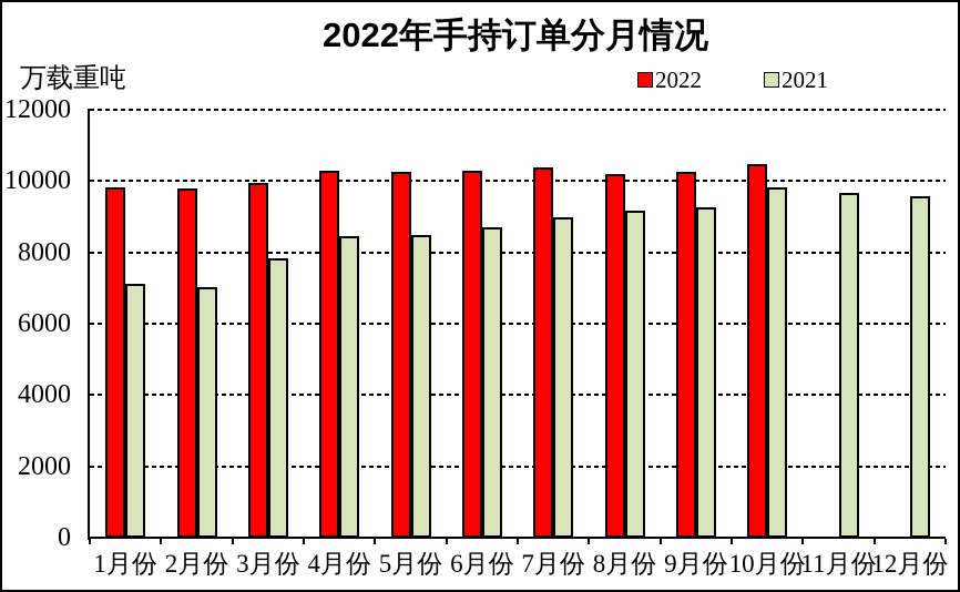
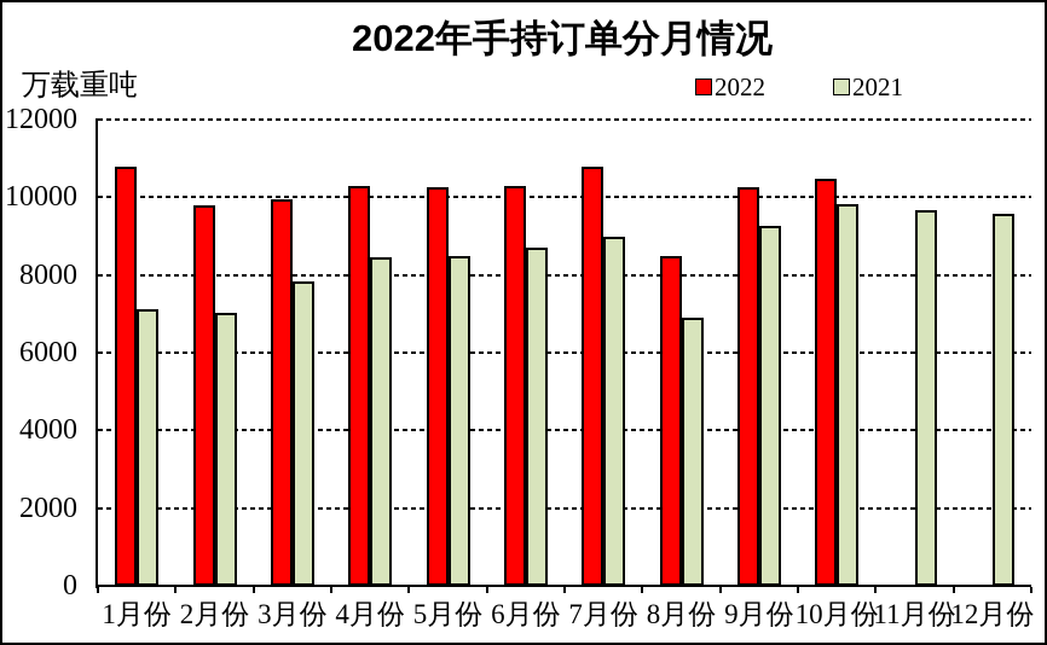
2022/1月份: 9800 -> 10800
2022/7月份: 10400 -> 10800
2022/8月份: 10200 -> 8500
2021/8月份: 9200 -> 6900
